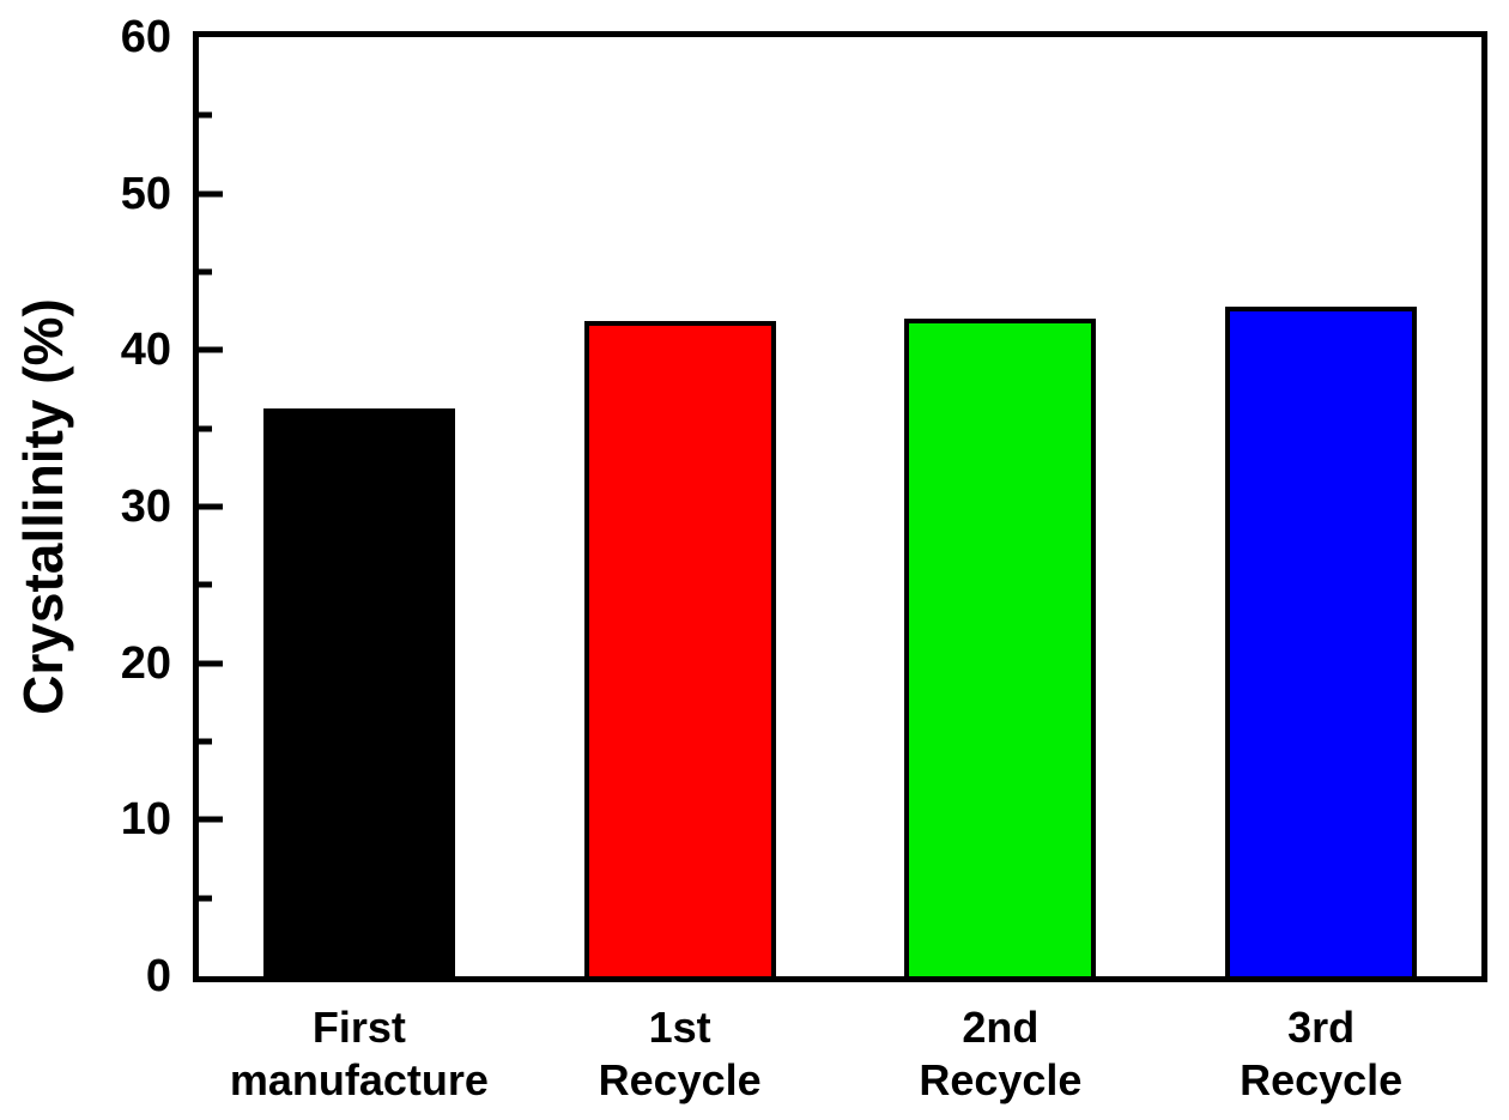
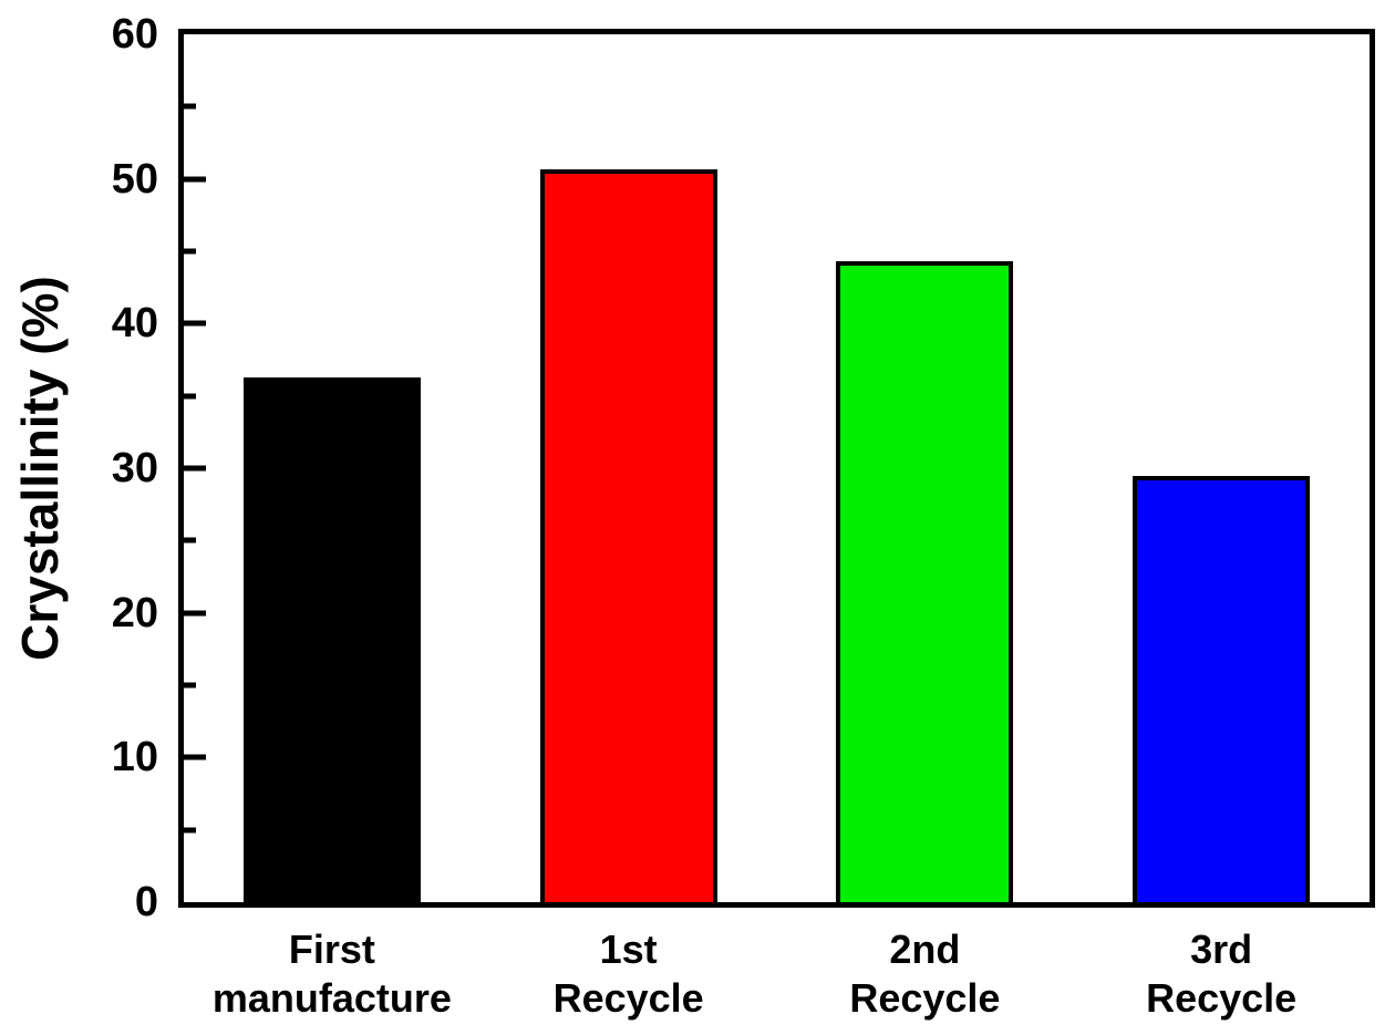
1st Recycle: 41.9 -> 50.7
2nd Recycle: 42.0 -> 44.3
3rd Recycle: 42.8 -> 29.5
